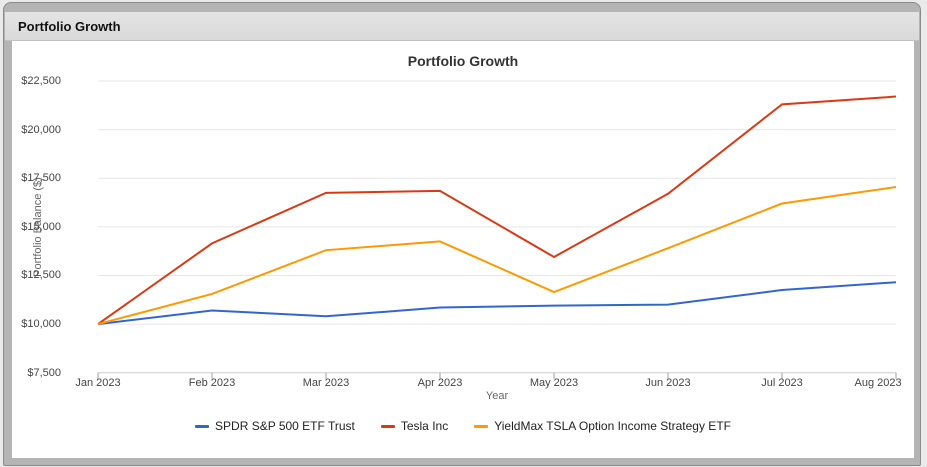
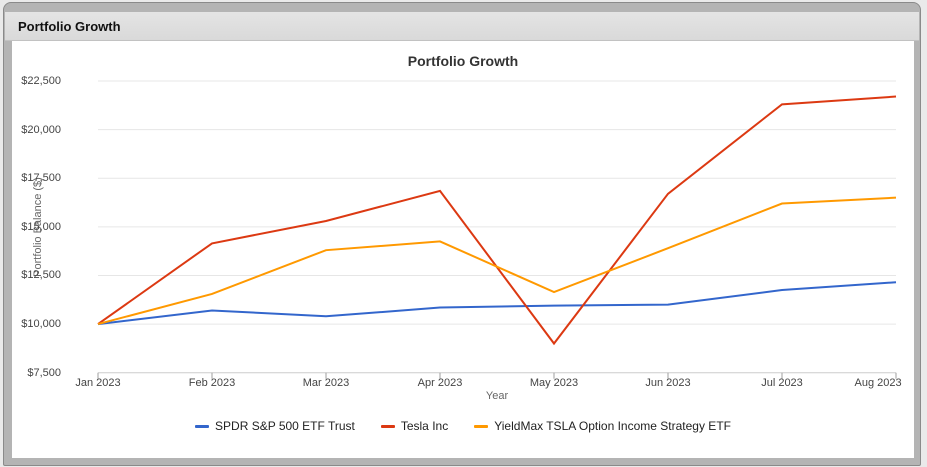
Tesla Inc/Mar 2023: $16800 -> $15300
Tesla Inc/May 2023: $13400 -> $9000
YieldMax TSLA Option Income Strategy ETF/Aug 2023: $17000 -> $16500
